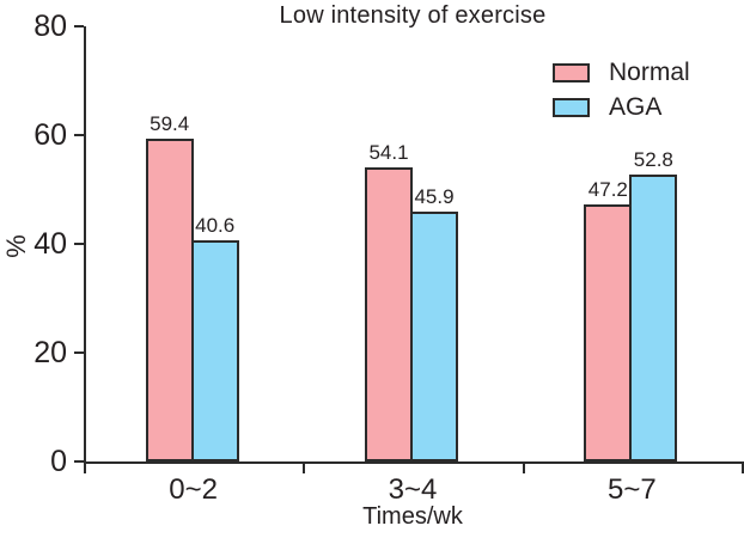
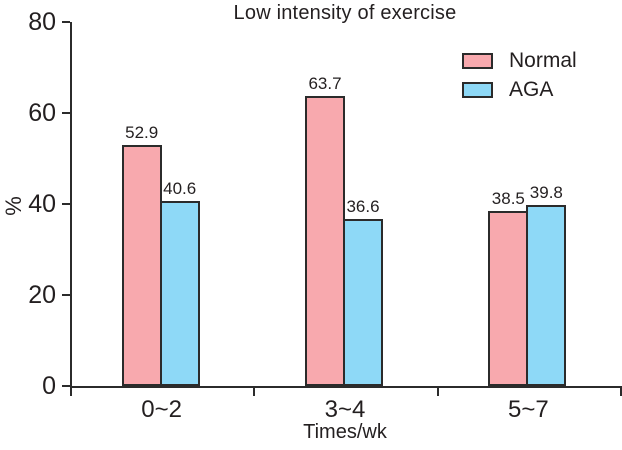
Normal/0~2: 59.4 -> 52.9
Normal/3~4: 54.1 -> 63.7
AGA/3~4: 45.9 -> 36.6
Normal/5~7: 47.2 -> 38.5
AGA/5~7: 52.8 -> 39.8
